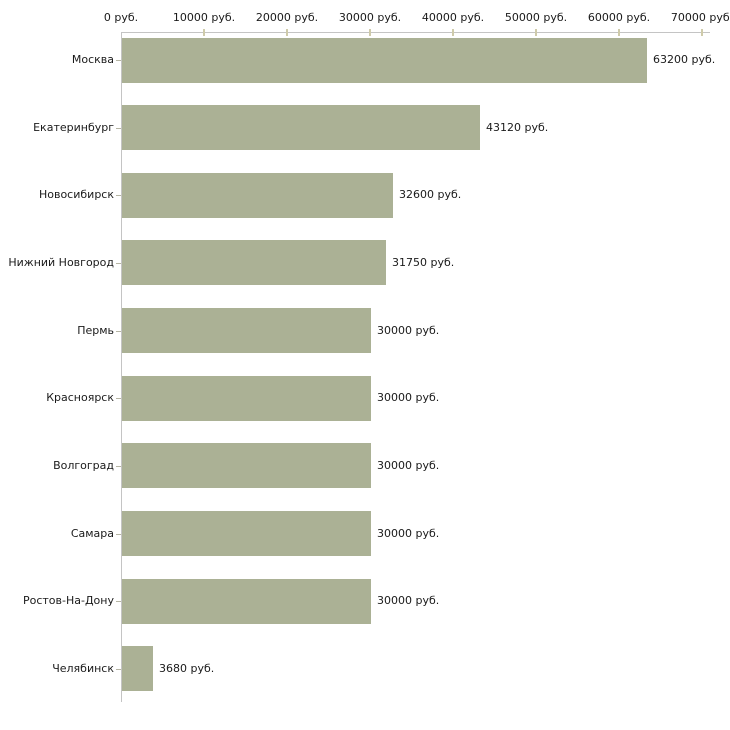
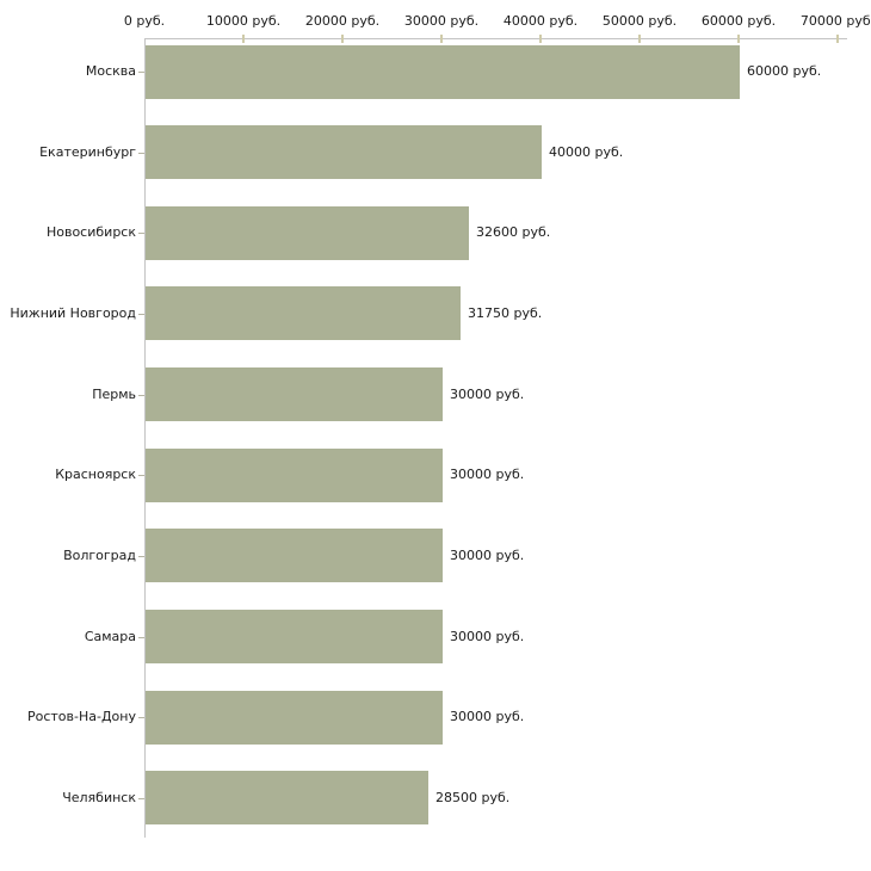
Москва: 63200 -> 60000
Екатеринбург: 43120 -> 40000
Челябинск: 3680 -> 28500
